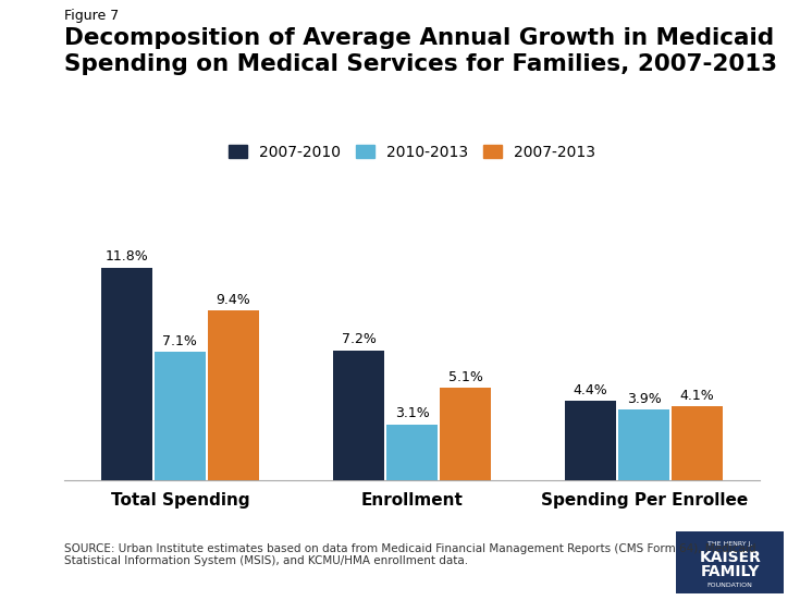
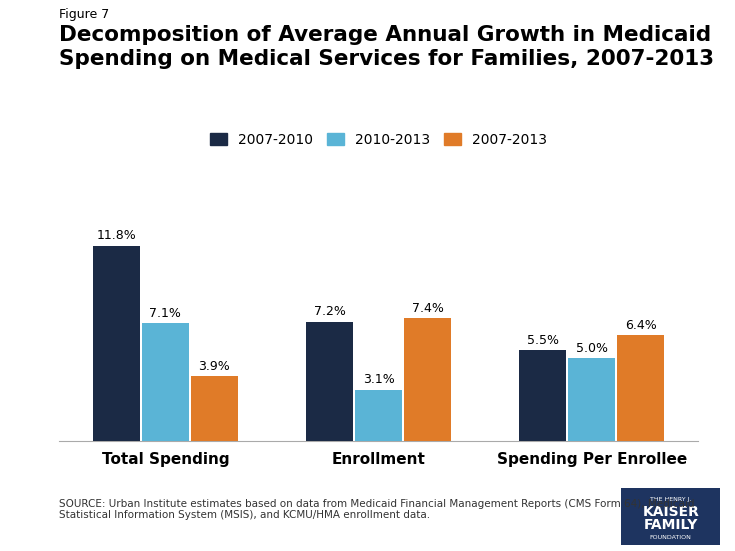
2007-2013/Total Spending: 9.4% -> 3.9%
2007-2013/Enrollment: 5.1% -> 7.4%
2007-2010/Spending Per Enrollee: 4.4% -> 5.5%
2010-2013/Spending Per Enrollee: 3.9% -> 5.0%
2007-2013/Spending Per Enrollee: 4.1% -> 6.4%
